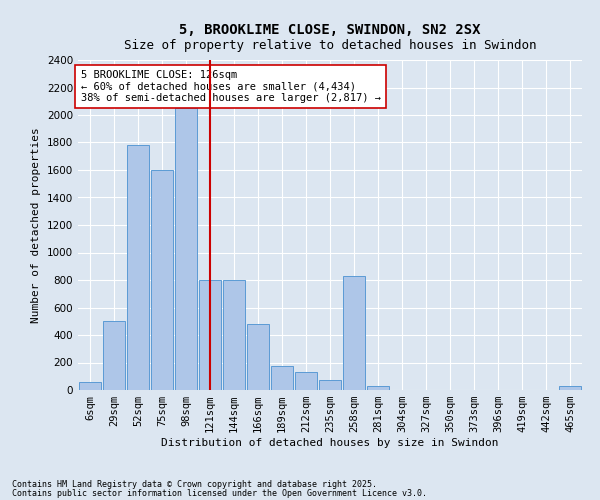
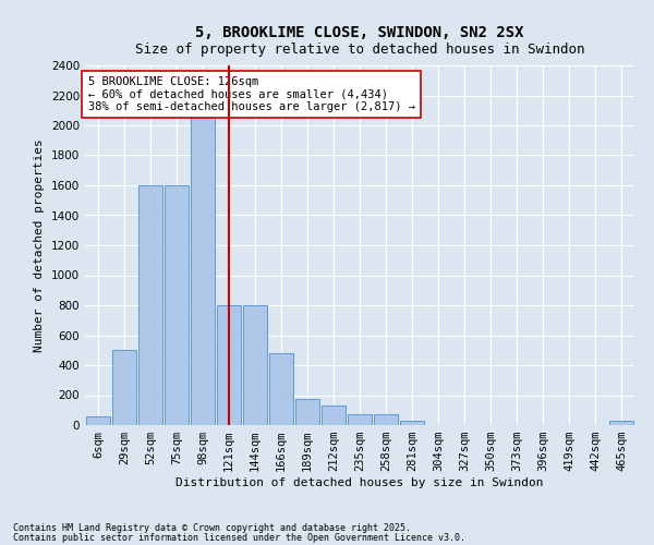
52sqm: 1780 -> 1600
258sqm: 830 -> 70
